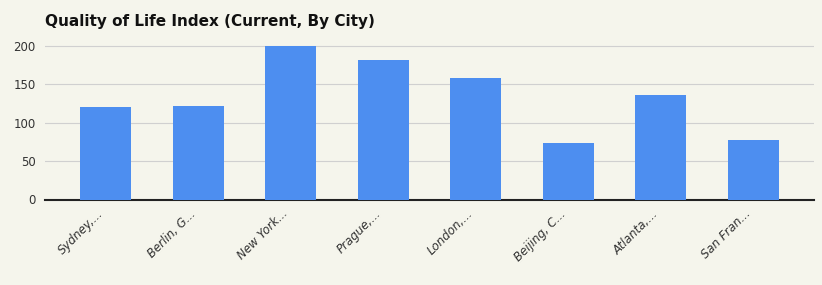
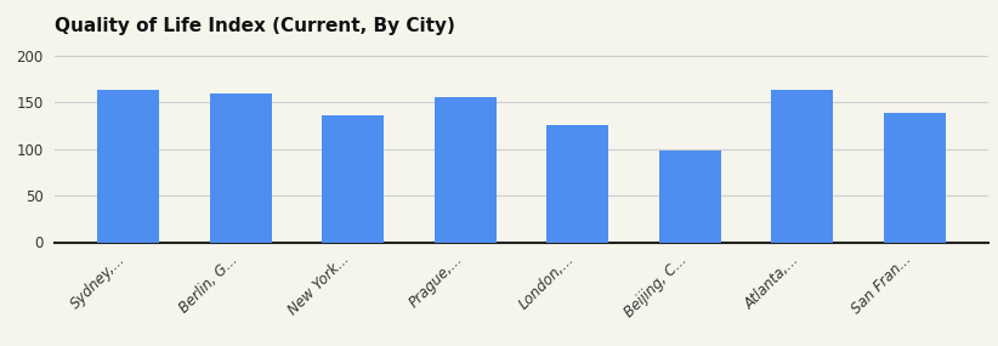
Sydney,...: 120 -> 163
Berlin, G...: 122 -> 159
New York...: 200 -> 136
Prague,...: 182 -> 156
London,...: 158 -> 126
Beijing, C...: 74 -> 98
Atlanta,...: 136 -> 163
San Fran...: 78 -> 139
